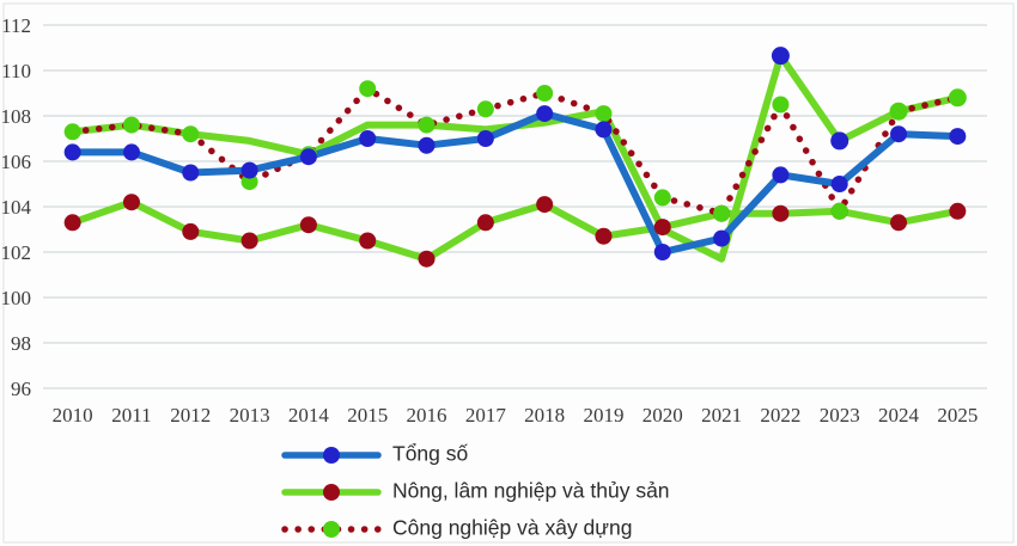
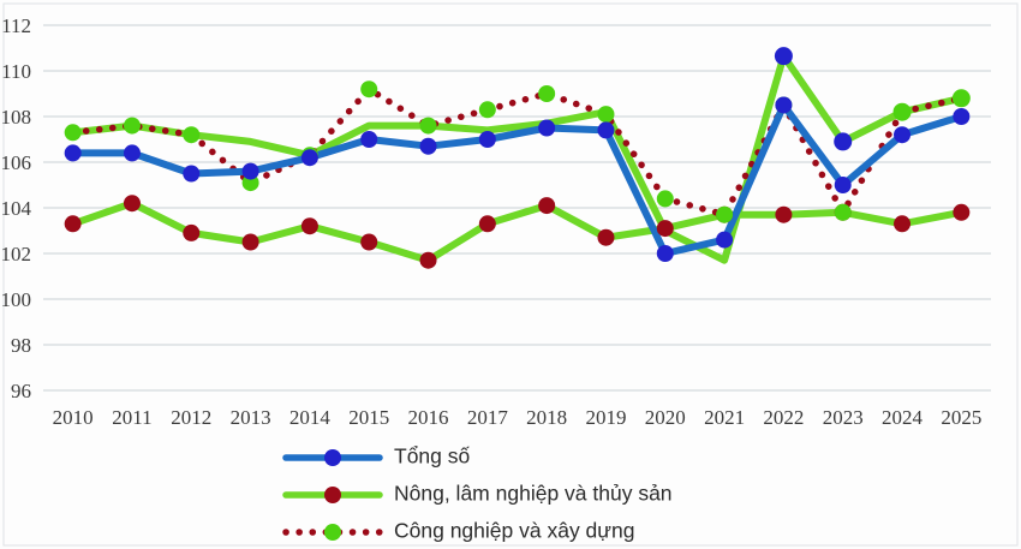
Tổng số/2018: 108.1 -> 107.5
Tổng số/2022: 105.4 -> 108.5
Tổng số/2025: 107.1 -> 108.0
